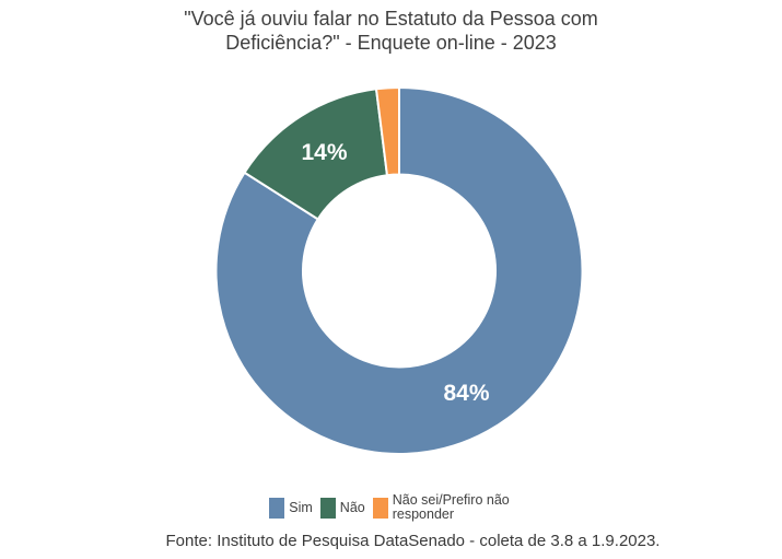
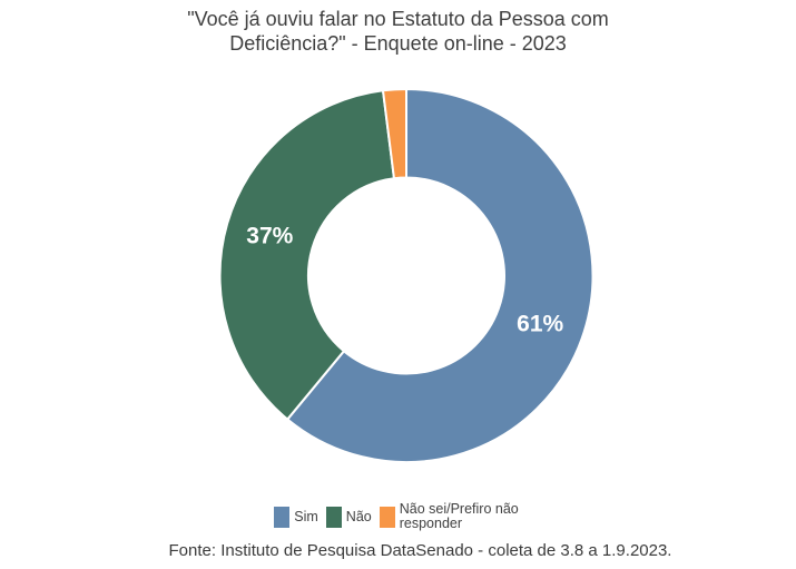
Sim: 84% -> 61%
Não: 14% -> 37%
